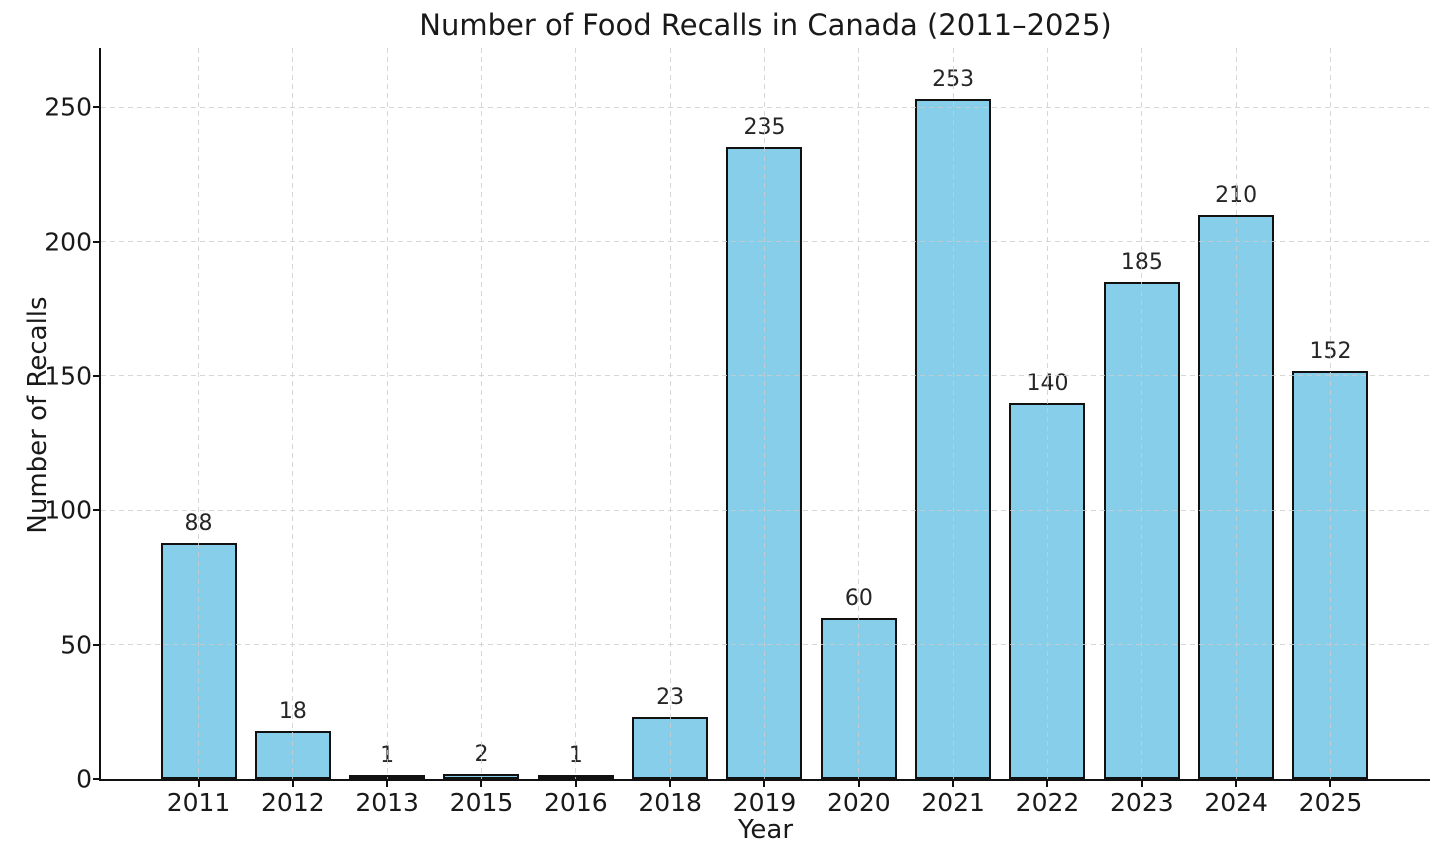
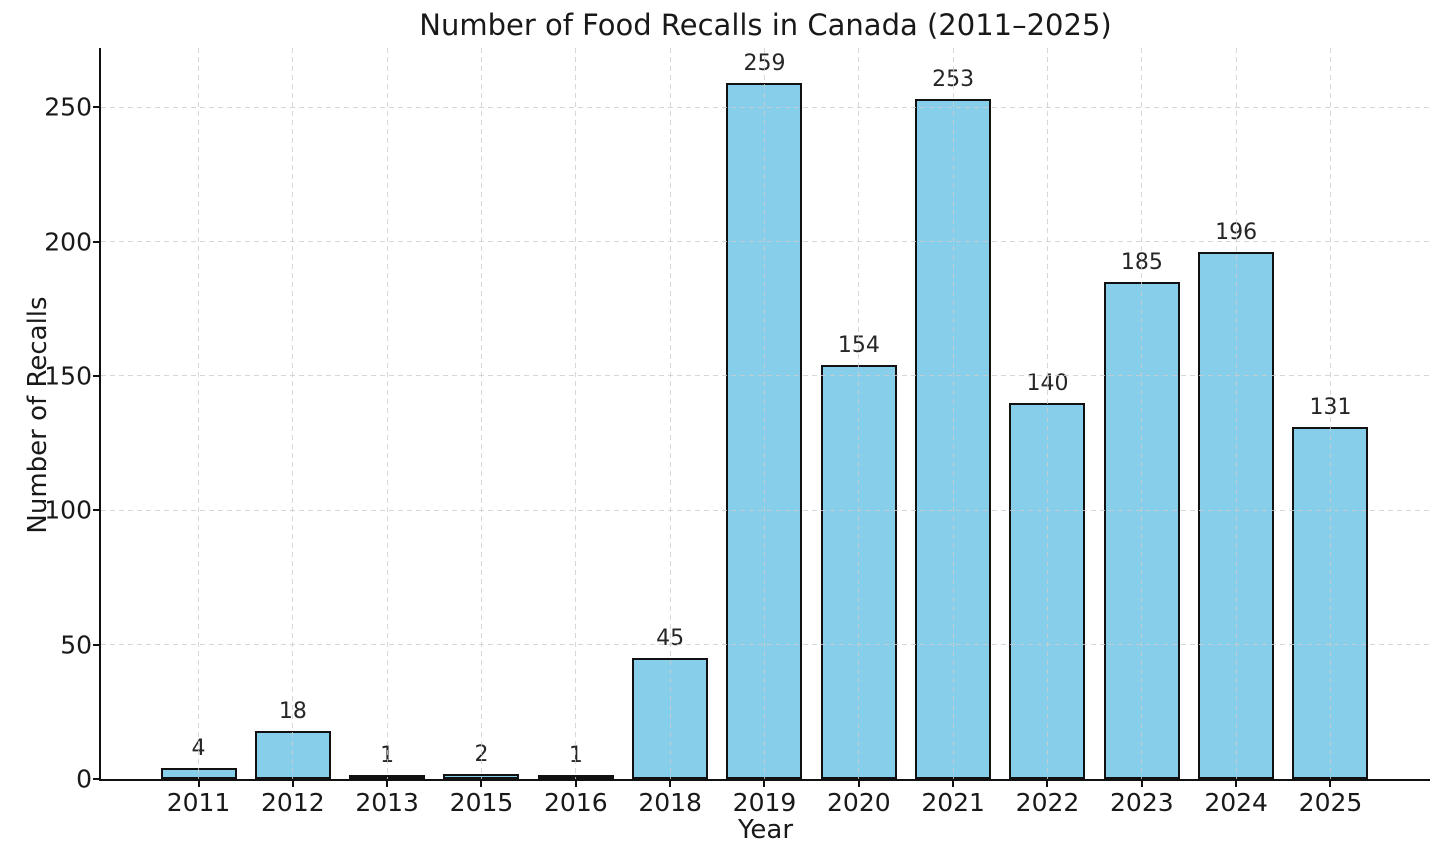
2011: 88 -> 4
2018: 23 -> 45
2019: 235 -> 259
2020: 60 -> 154
2024: 210 -> 196
2025: 152 -> 131
